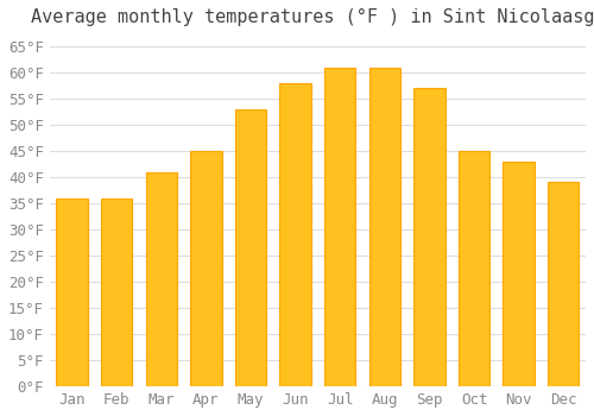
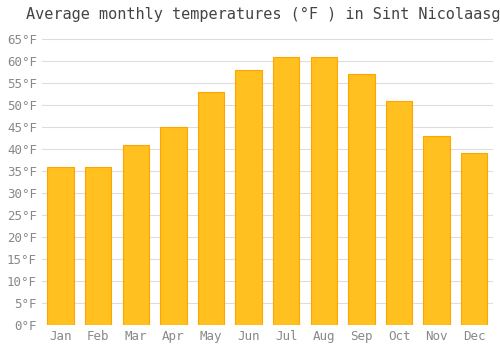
Oct: 45°F -> 51°F
